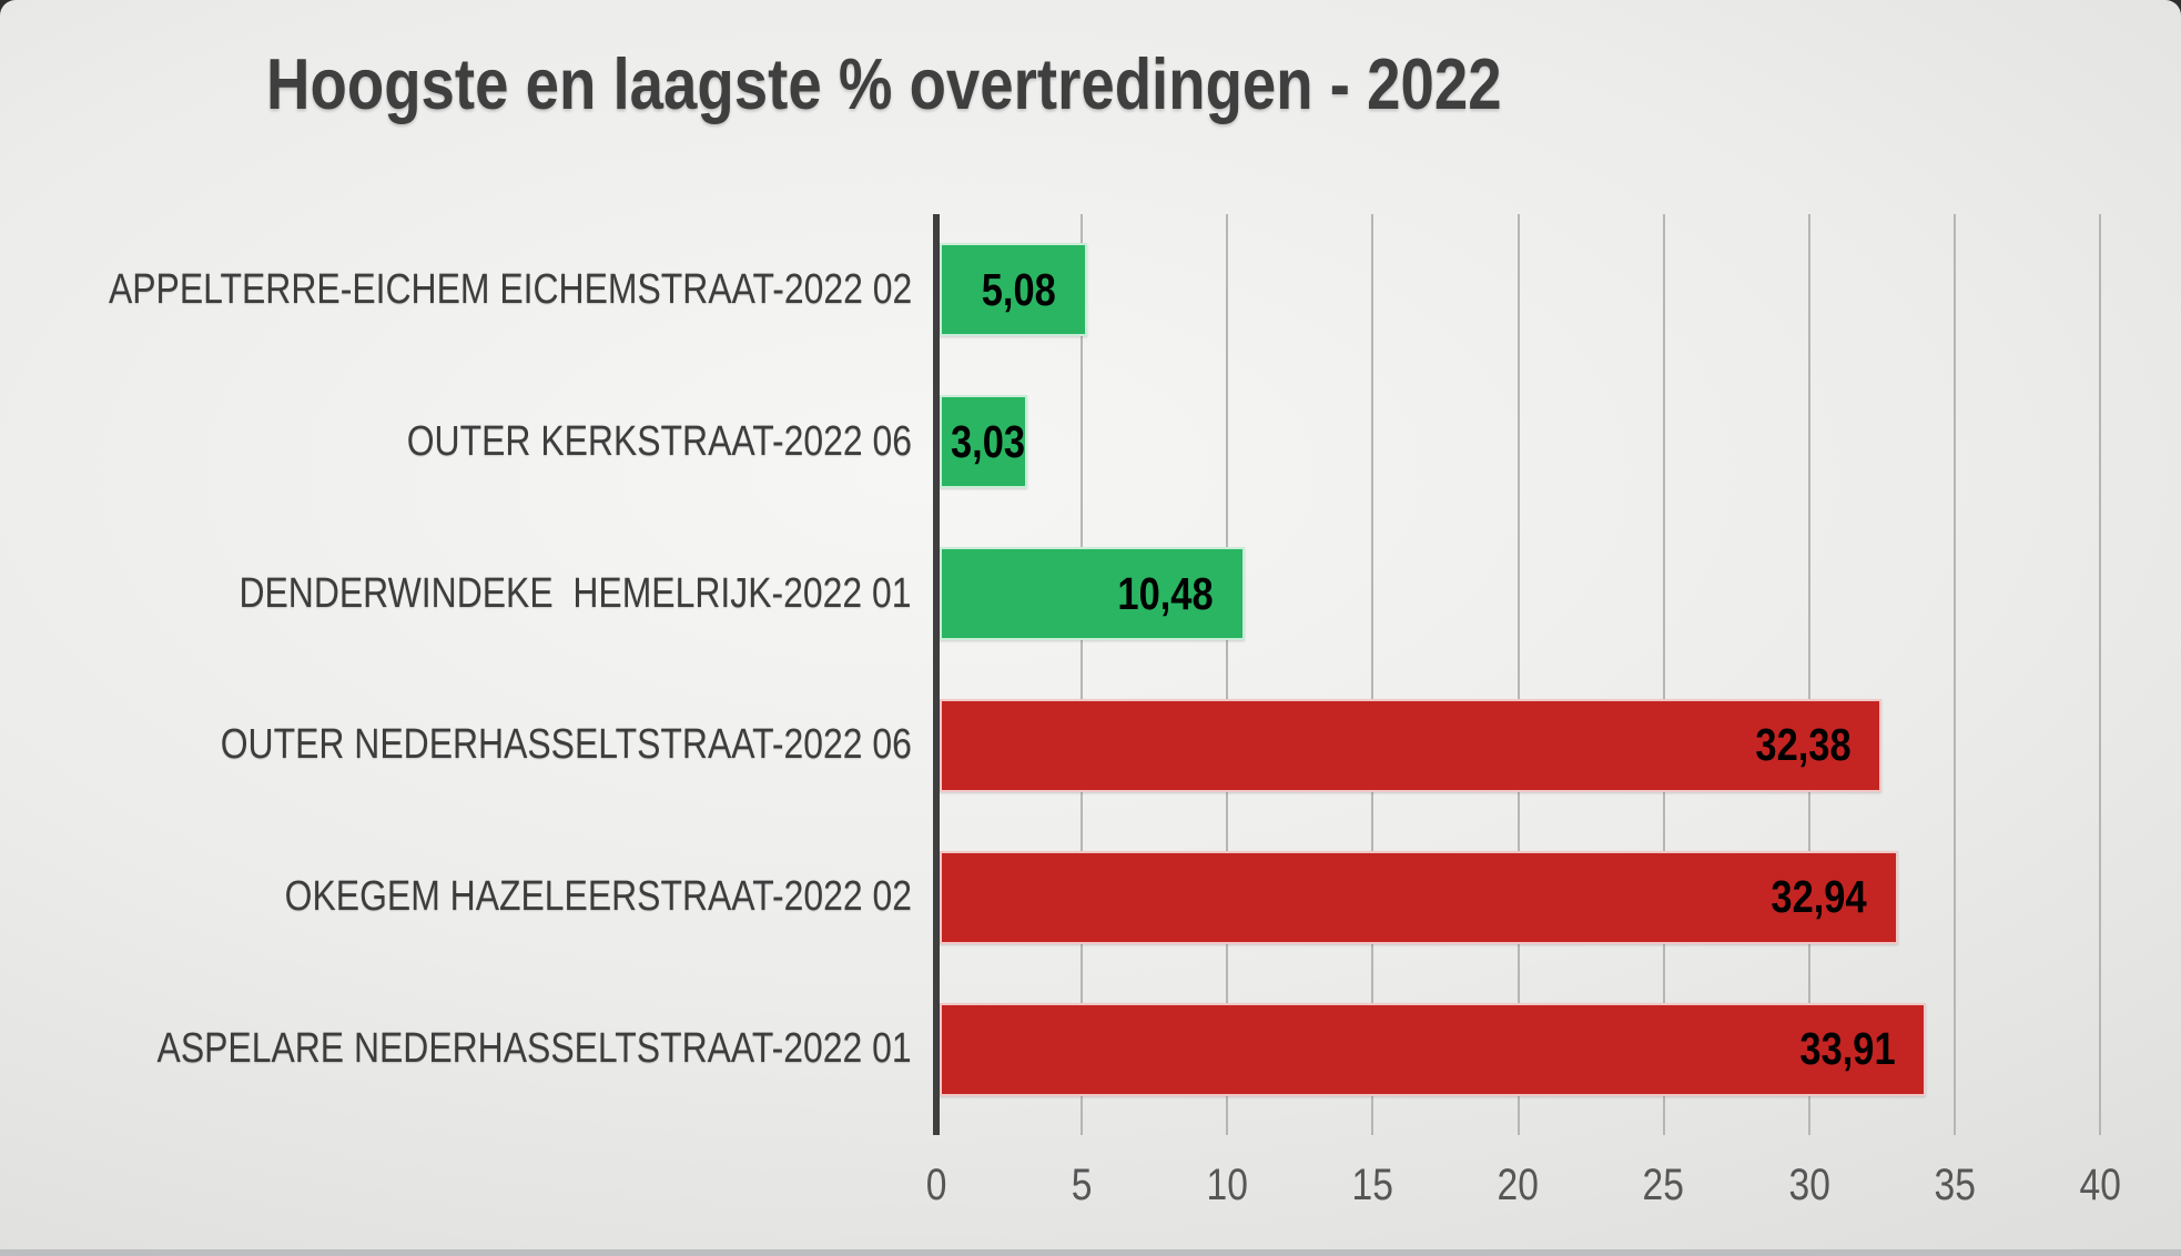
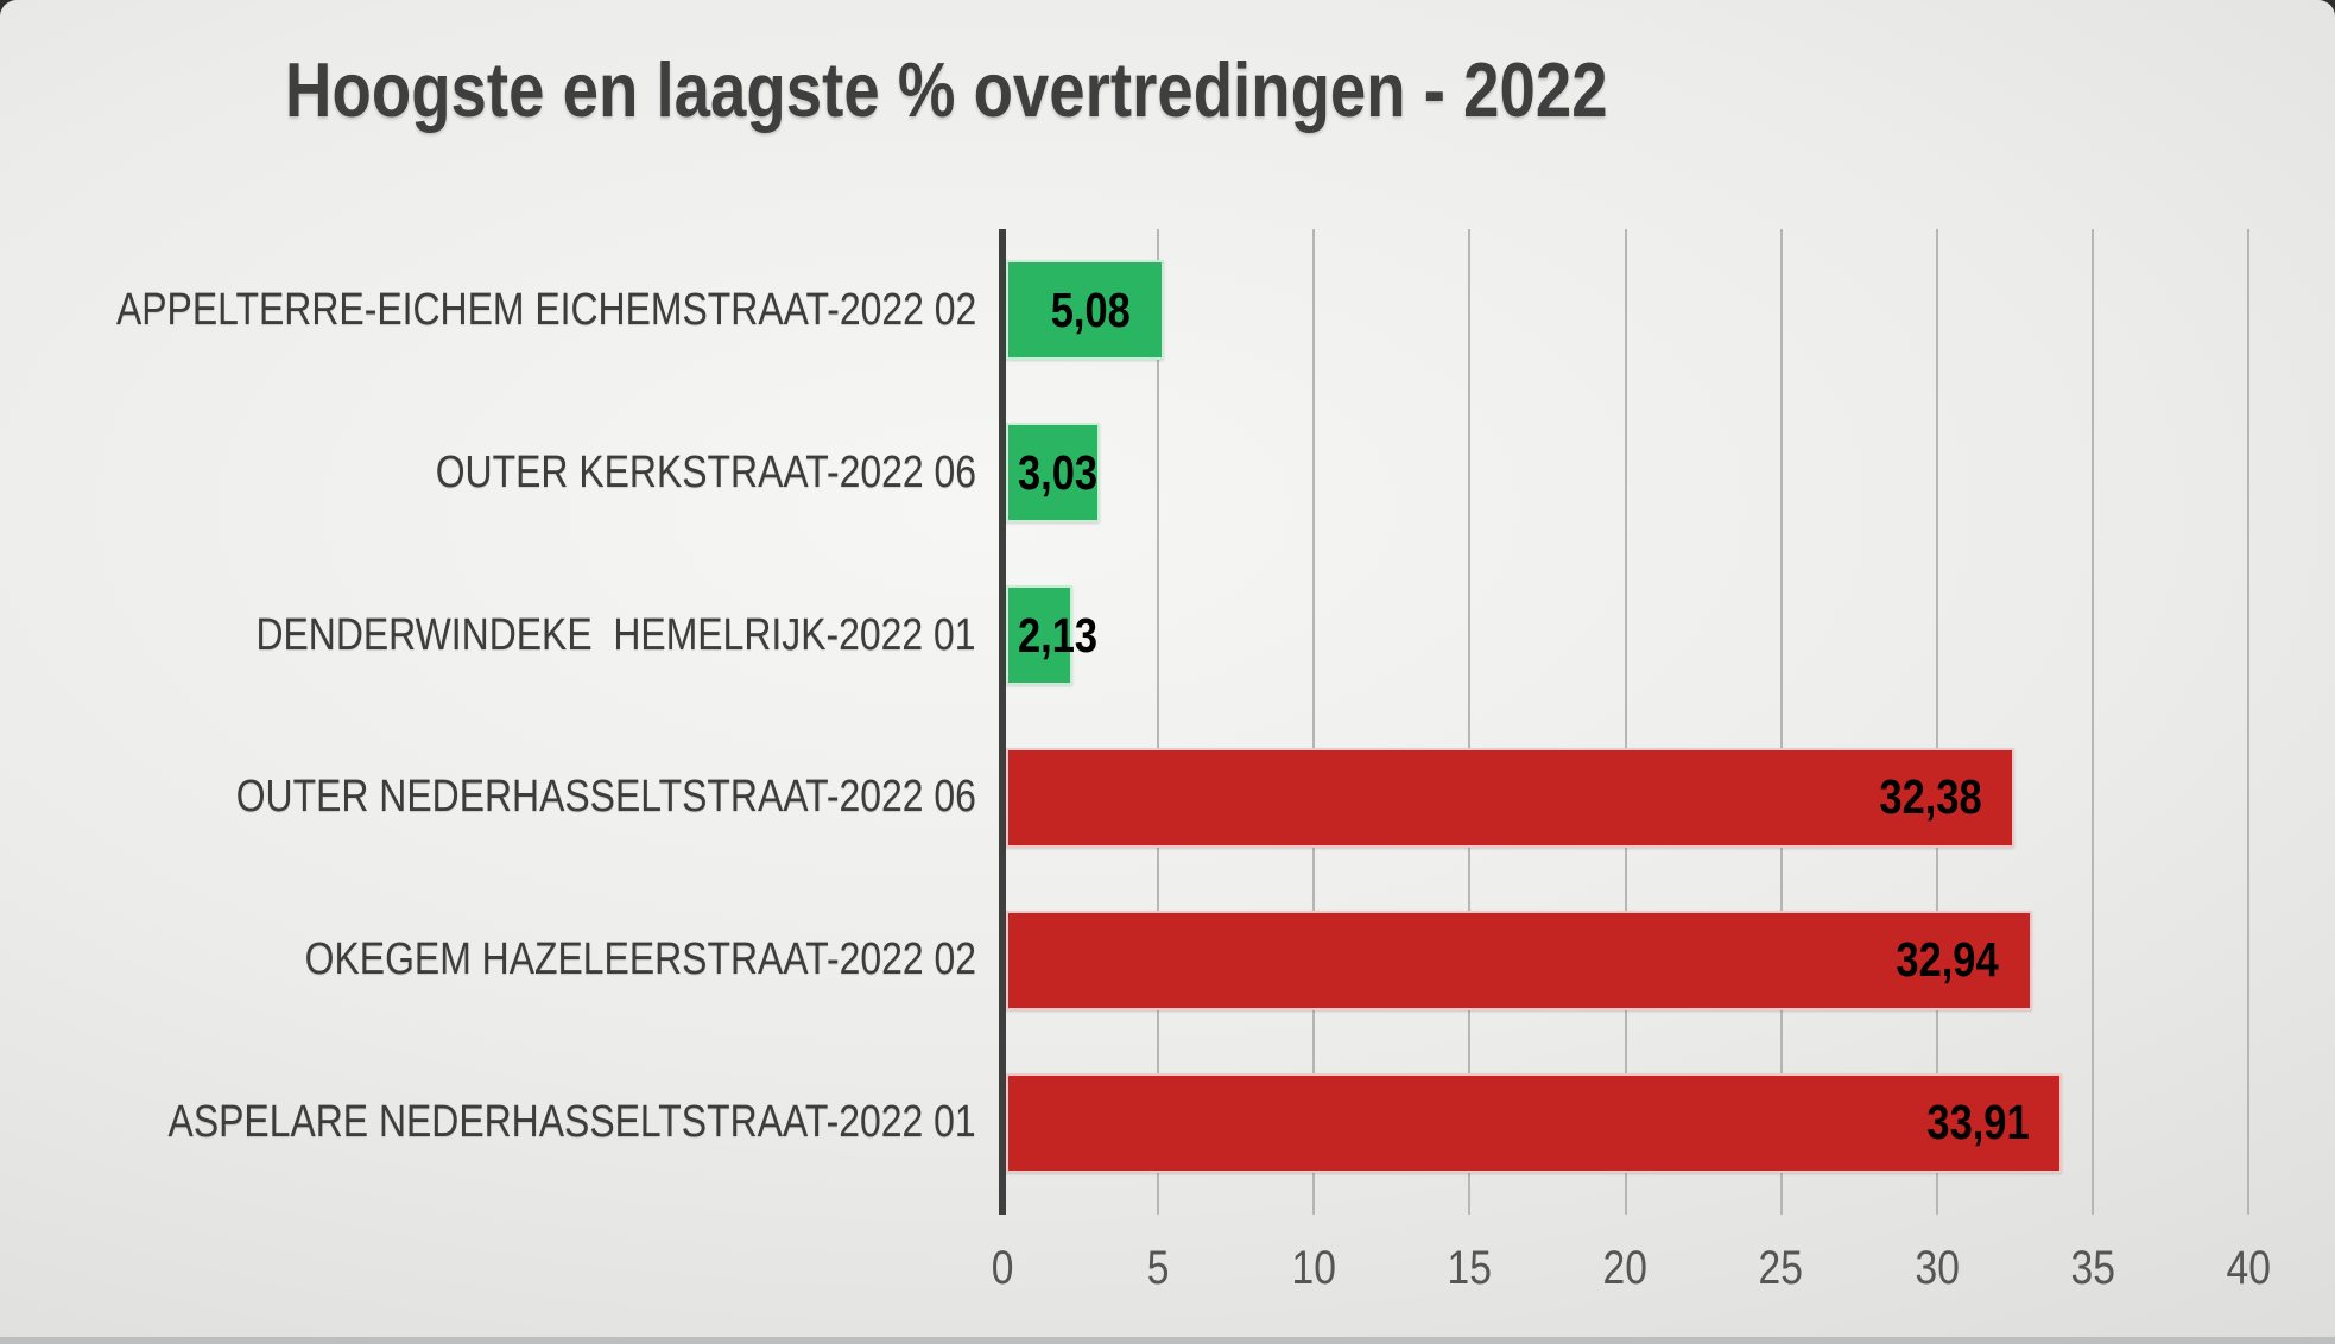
DENDERWINDEKE HEMELRIJK-2022 01: 10,48 -> 2,13
